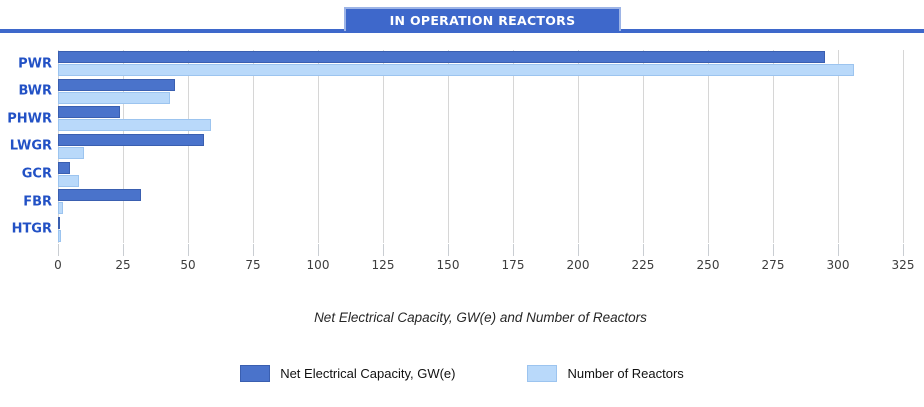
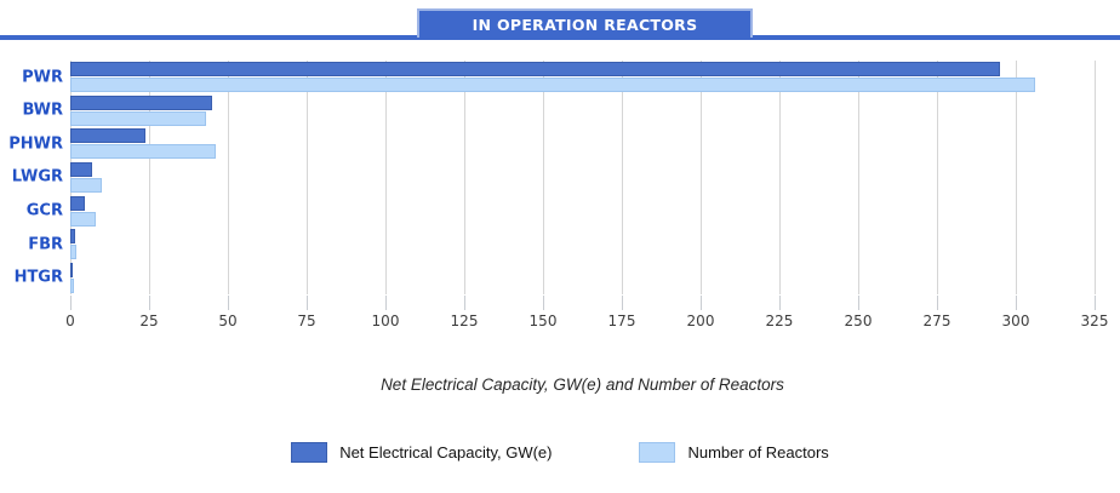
Number of Reactors/PHWR: 59 -> 46
Net Electrical Capacity, GW(e)/LWGR: 56 -> 7
Net Electrical Capacity, GW(e)/FBR: 32 -> 1
